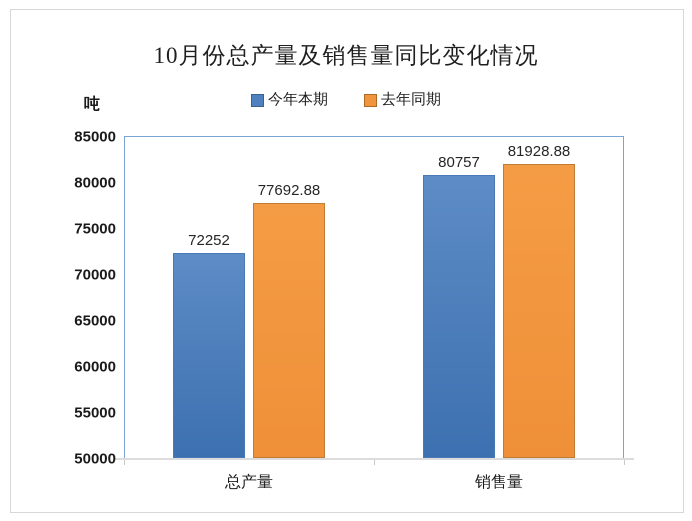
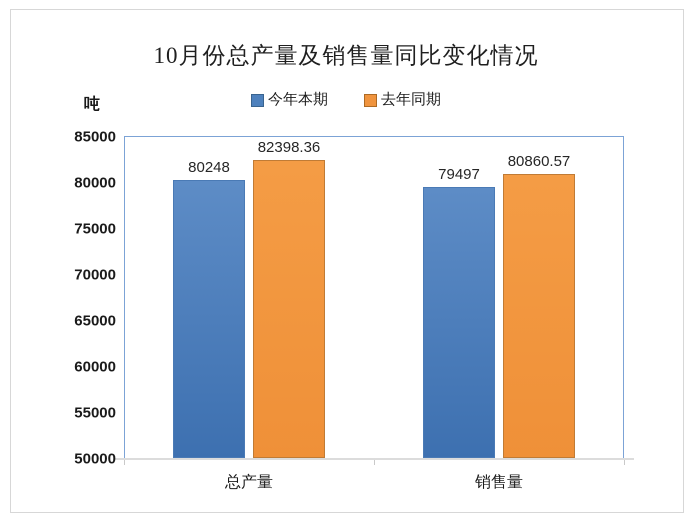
今年本期/总产量: 72252 -> 80248
去年同期/总产量: 77692.88 -> 82398.36
今年本期/销售量: 80757 -> 79497
去年同期/销售量: 81928.88 -> 80860.57
